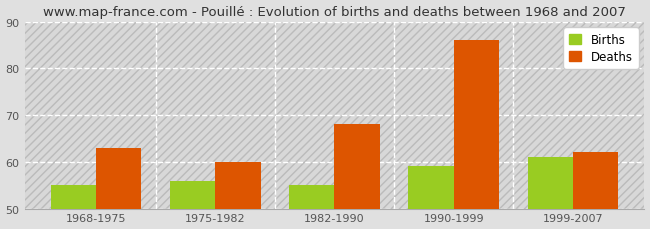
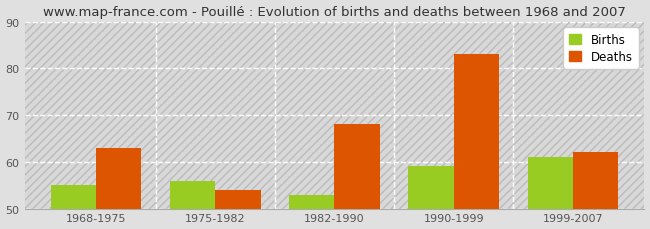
Deaths/1975-1982: 60 -> 54
Births/1982-1990: 55 -> 53
Deaths/1990-1999: 86 -> 83
